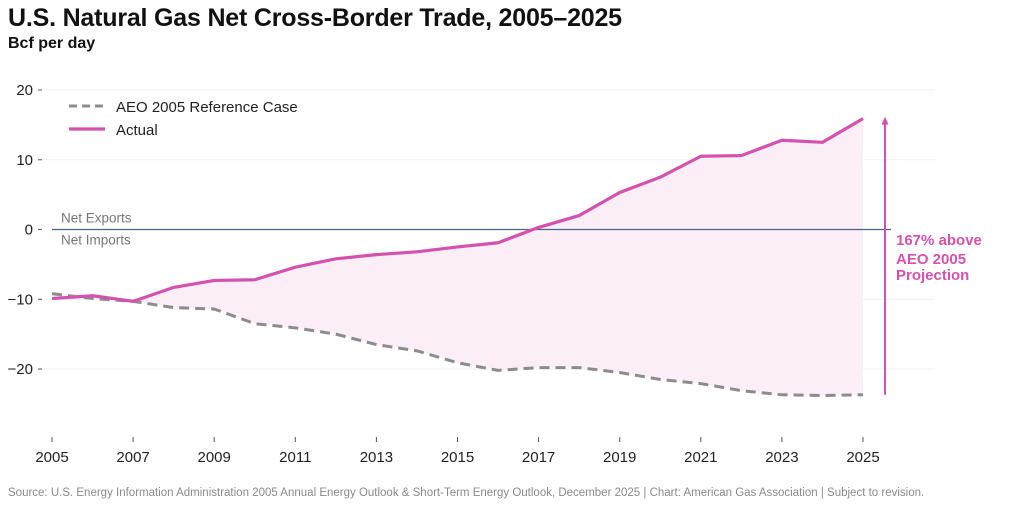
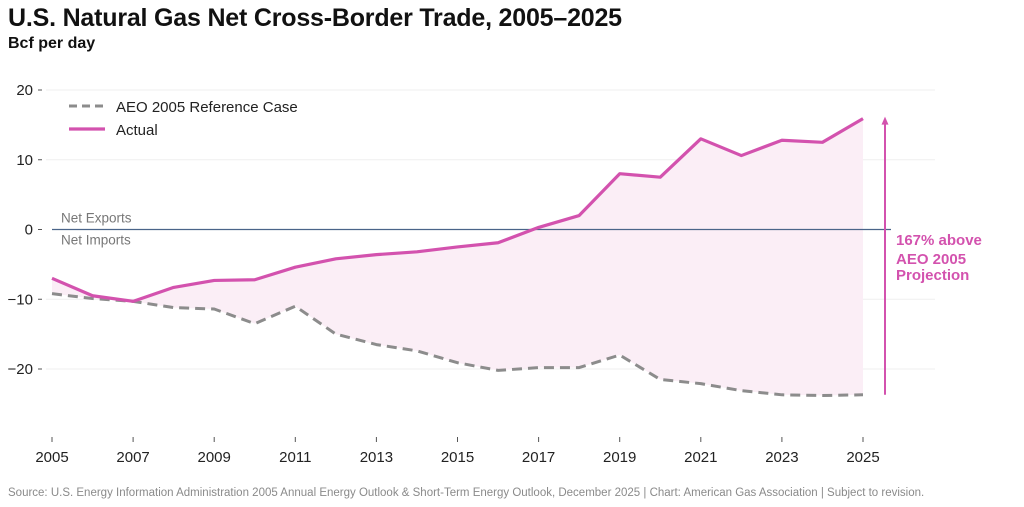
Actual/2005: -10 -> -7
AEO 2005 Reference Case/2011: -14 -> -11
AEO 2005 Reference Case/2019: -20 -> -18
Actual/2019: 5 -> 8
Actual/2021: 10 -> 13
